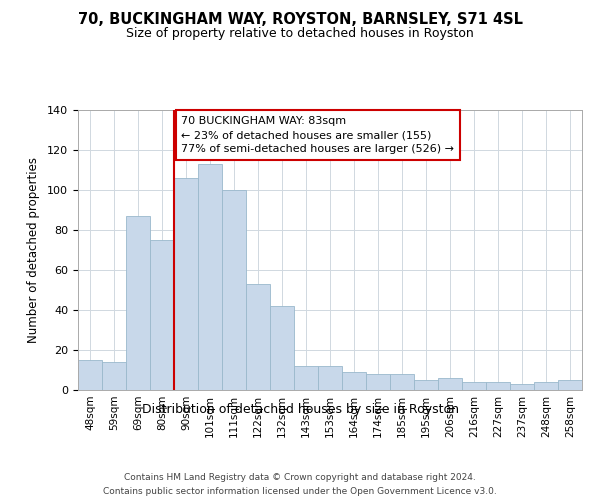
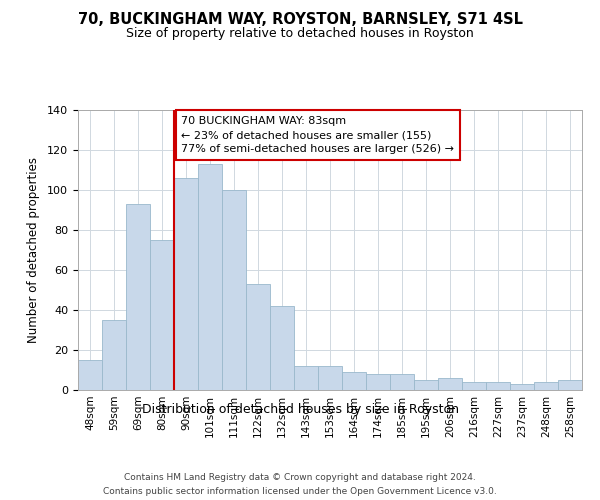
59sqm: 14 -> 35
69sqm: 87 -> 93
